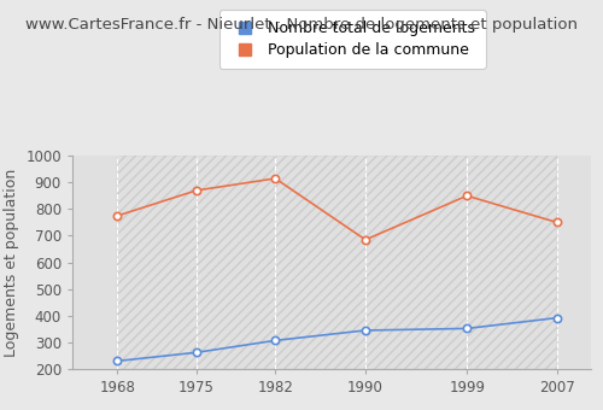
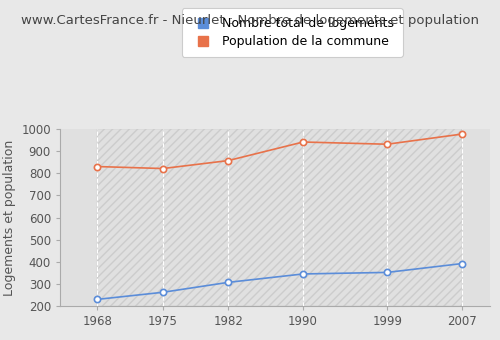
Population de la commune/1968: 775 -> 831
Population de la commune/1975: 870 -> 822
Population de la commune/1982: 915 -> 858
Population de la commune/1990: 685 -> 942
Population de la commune/1999: 850 -> 932
Population de la commune/2007: 750 -> 978
